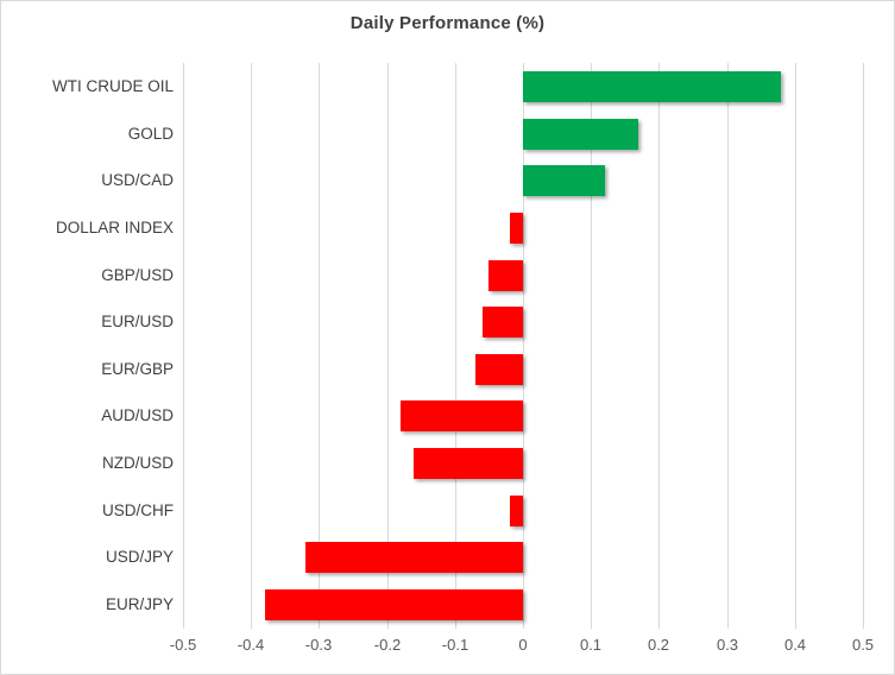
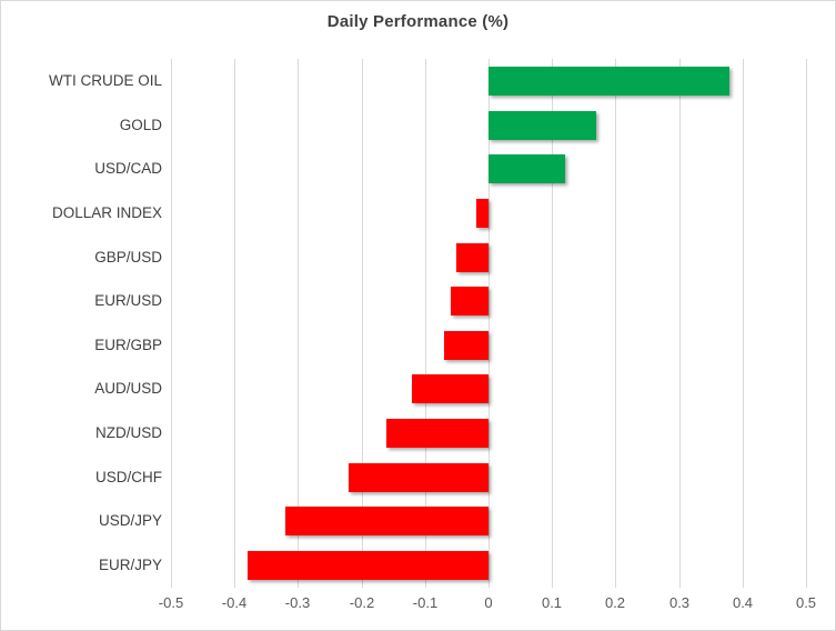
AUD/USD: -0.18 -> -0.12
USD/CHF: -0.02 -> -0.22
